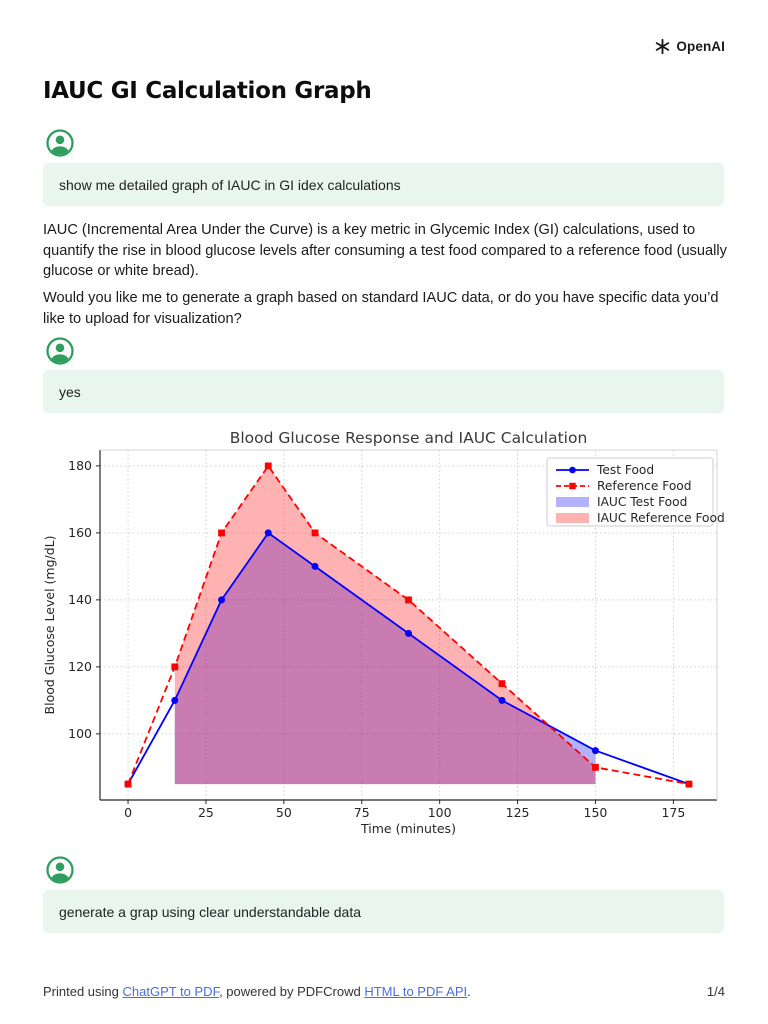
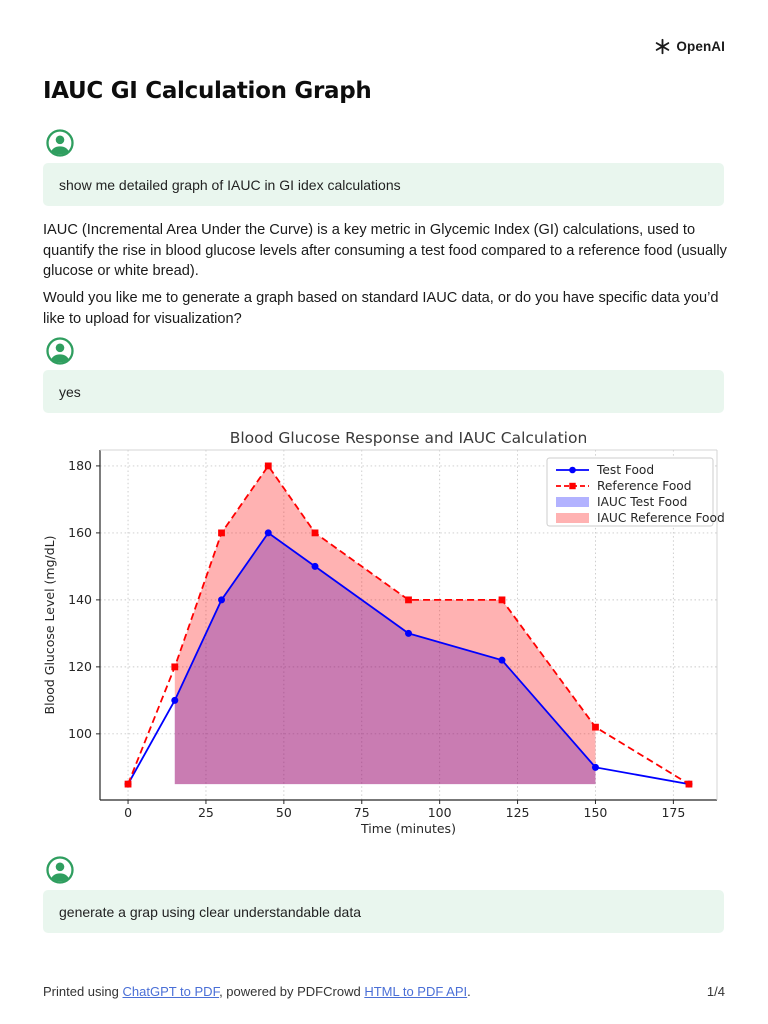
Test Food/120: 110 -> 122
Reference Food/120: 115 -> 140
Test Food/150: 95 -> 90
Reference Food/150: 90 -> 102
